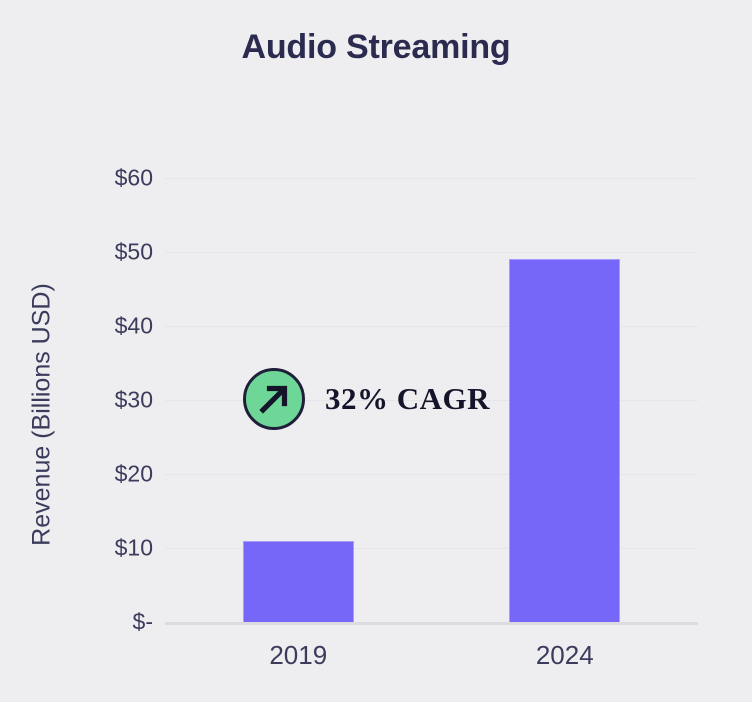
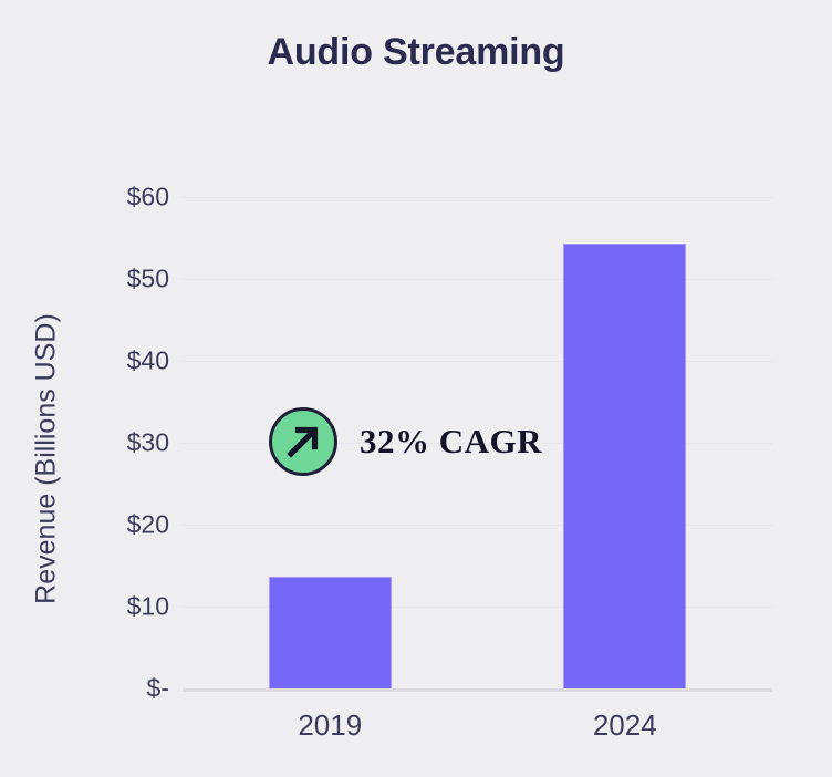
2019: $11 -> $14
2024: $49 -> $54
